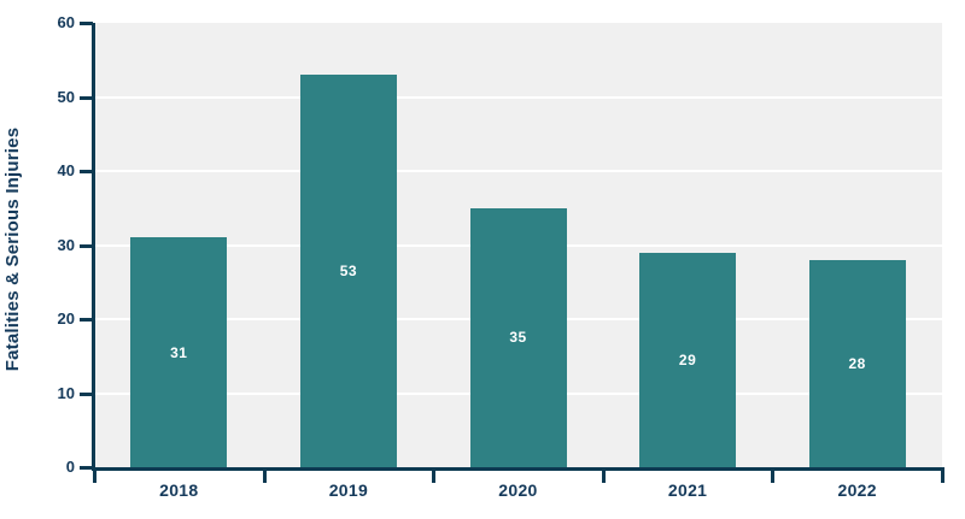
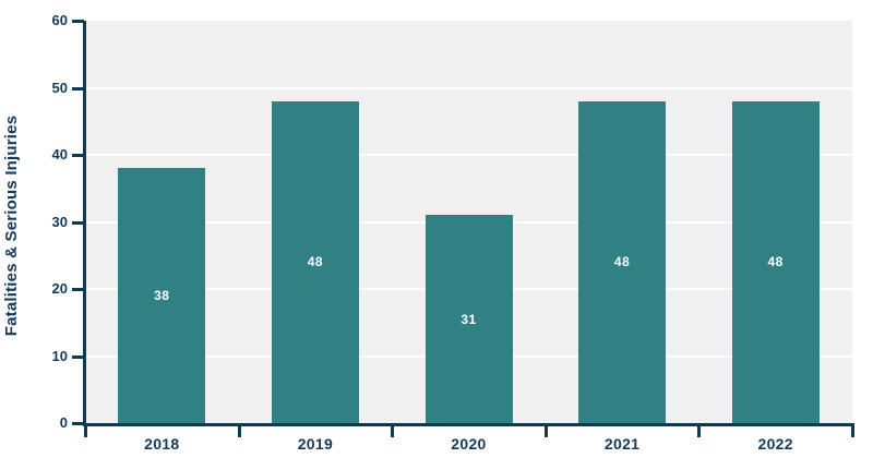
2018: 31 -> 38
2019: 53 -> 48
2020: 35 -> 31
2021: 29 -> 48
2022: 28 -> 48
